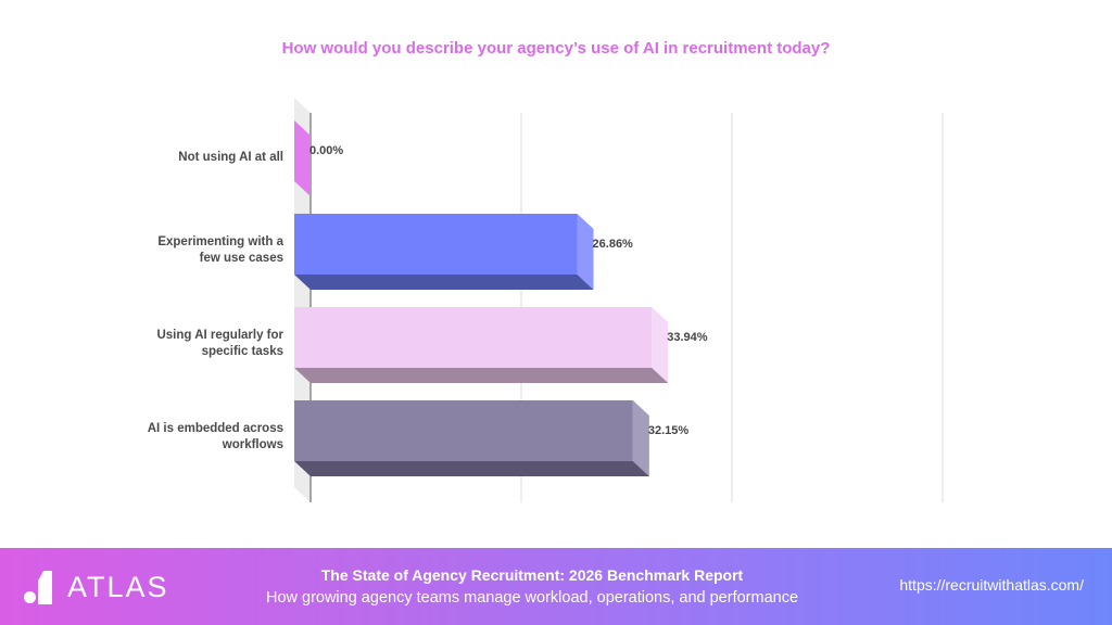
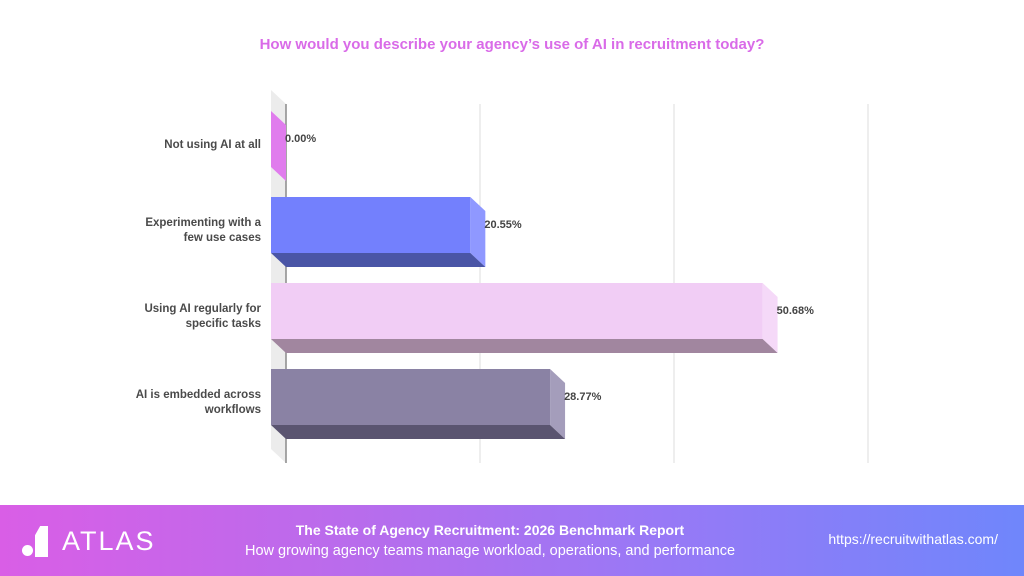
Experimenting with a few use cases: 26.86% -> 20.55%
Using AI regularly for specific tasks: 33.94% -> 50.68%
AI is embedded across workflows: 32.15% -> 28.77%
